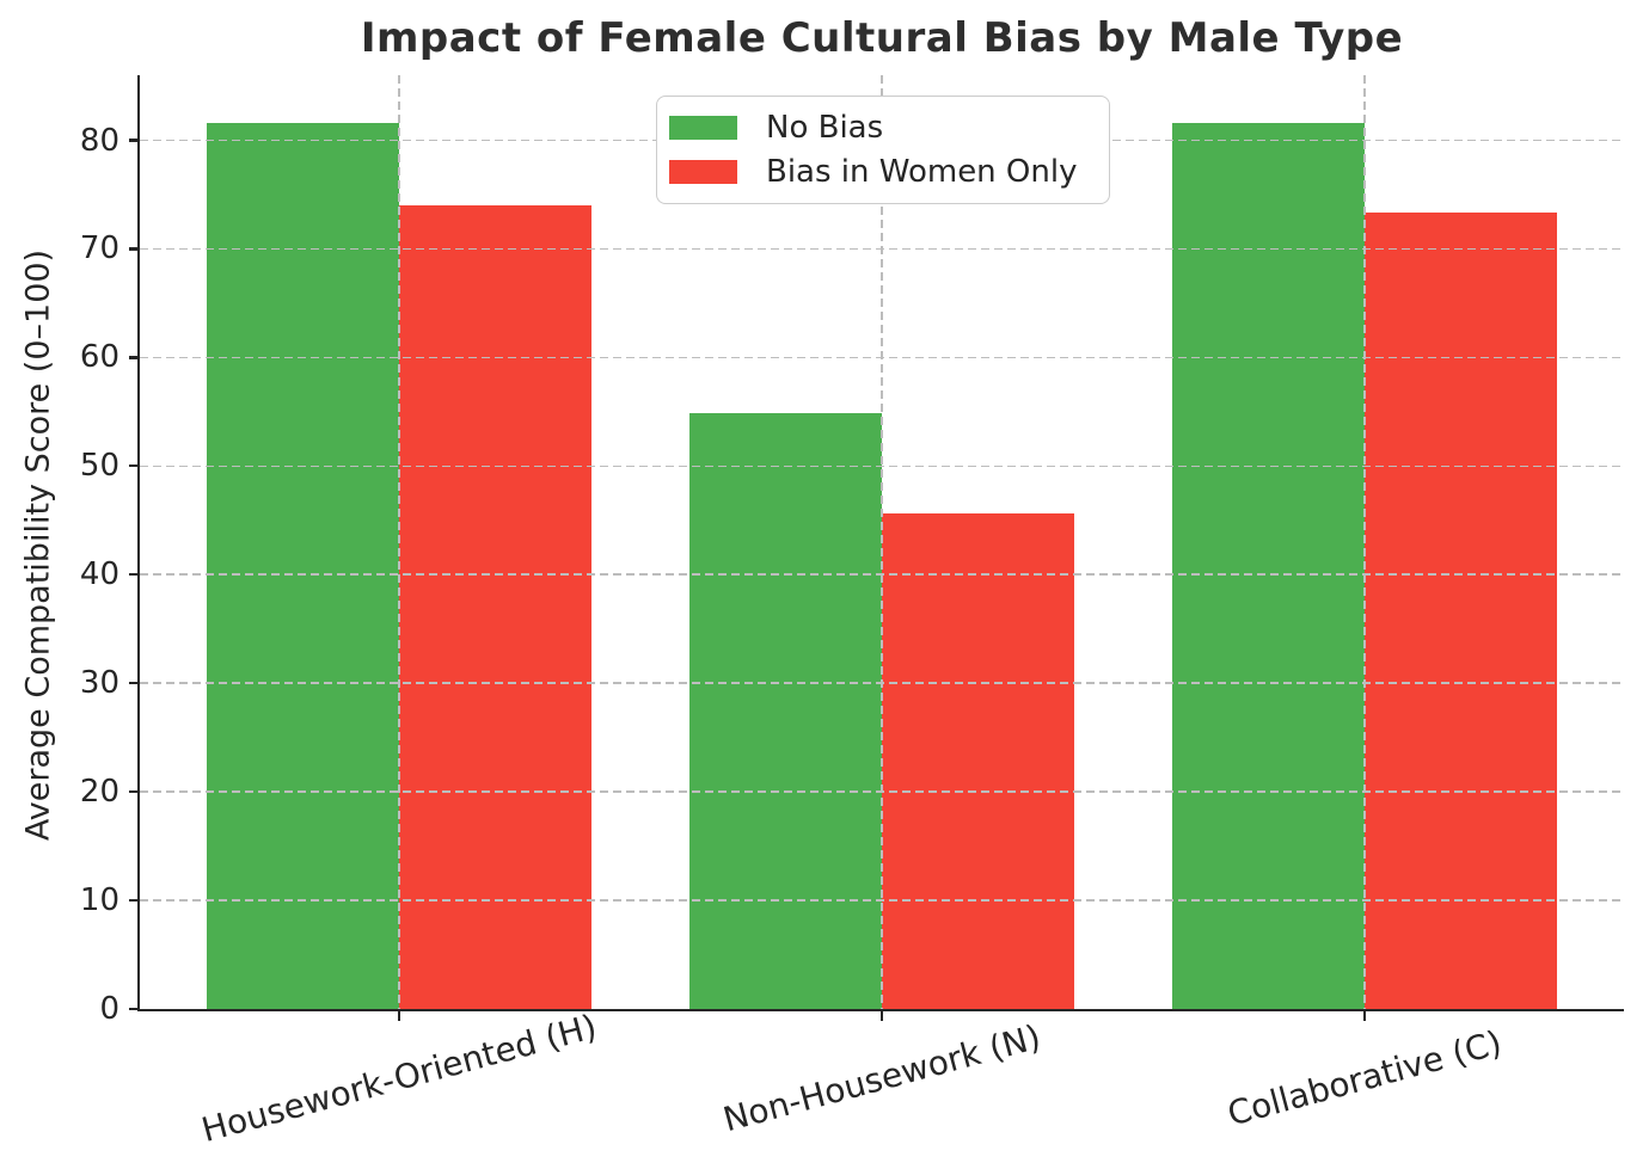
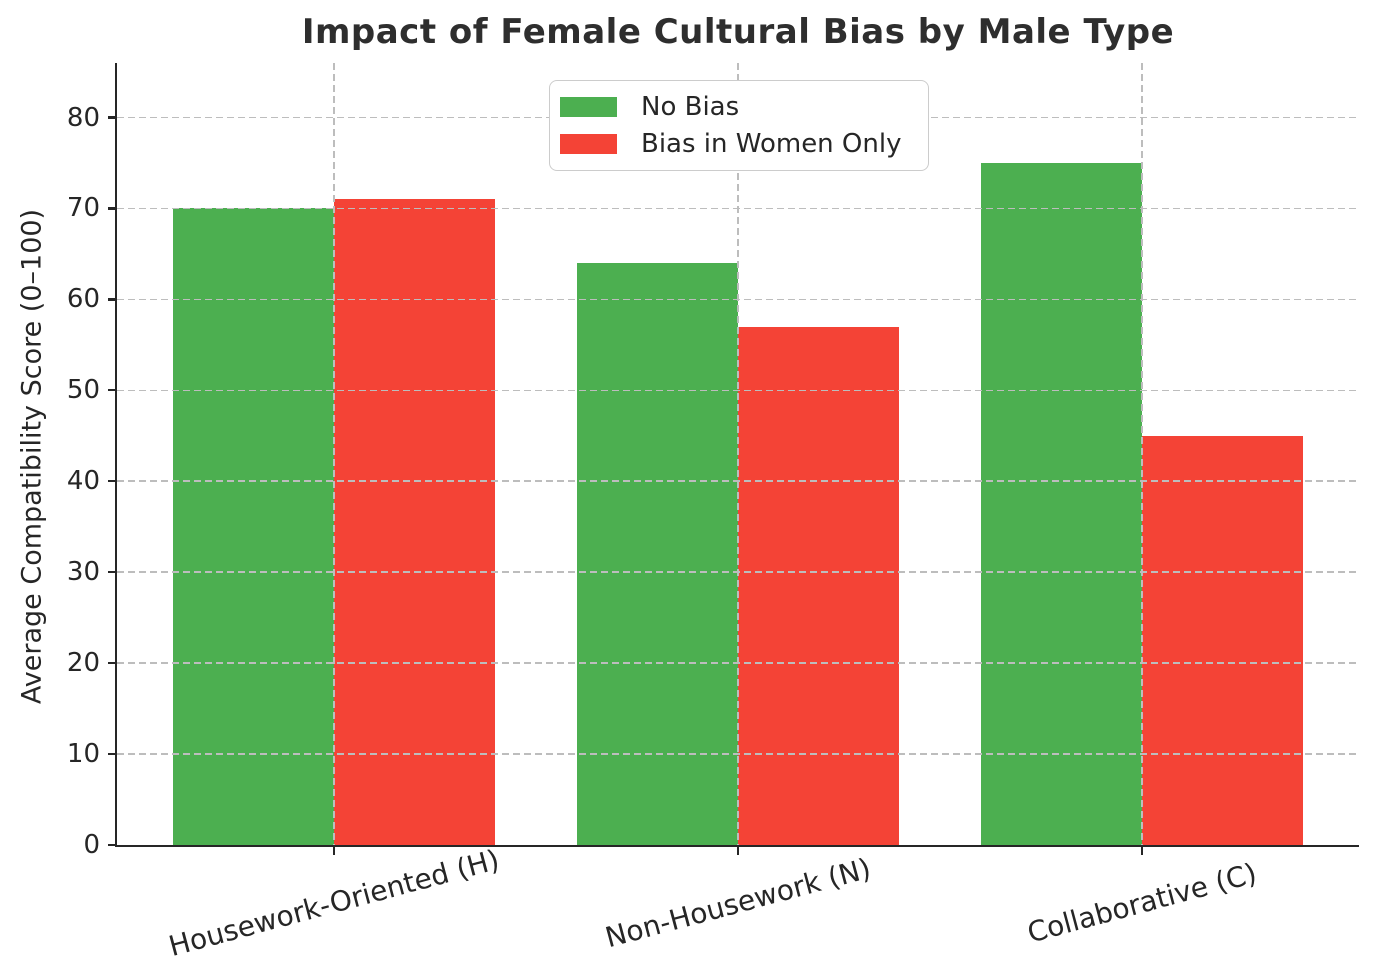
No Bias/Housework-Oriented (H): 82 -> 70
Bias in Women Only/Housework-Oriented (H): 74 -> 71
No Bias/Non-Housework (N): 55 -> 64
Bias in Women Only/Non-Housework (N): 46 -> 57
No Bias/Collaborative (C): 82 -> 75
Bias in Women Only/Collaborative (C): 73 -> 45
